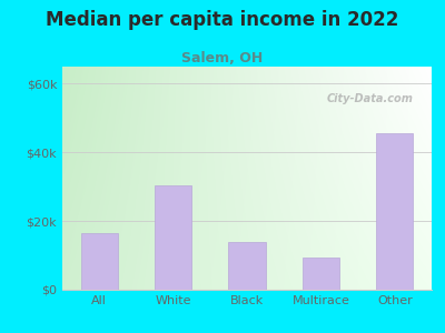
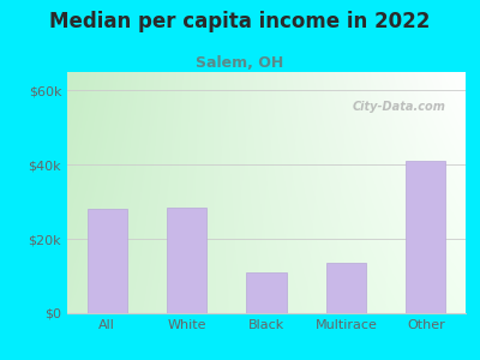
All: $16.5k -> $28.0k
White: $30.5k -> $28.5k
Black: $14.0k -> $11.0k
Multirace: $9.5k -> $13.5k
Other: $45.5k -> $41.0k
